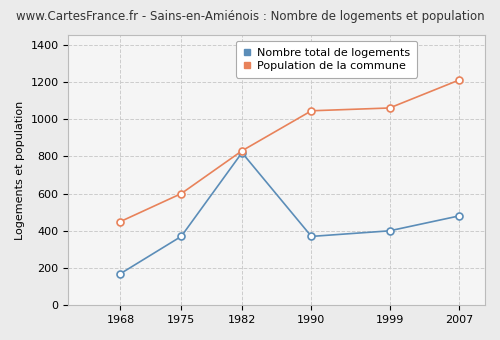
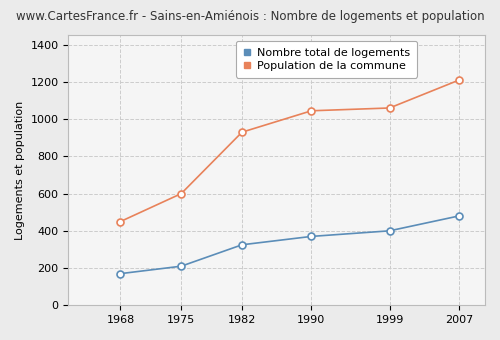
Nombre total de logements/1975: 370 -> 210
Nombre total de logements/1982: 820 -> 320
Population de la commune/1982: 830 -> 930
